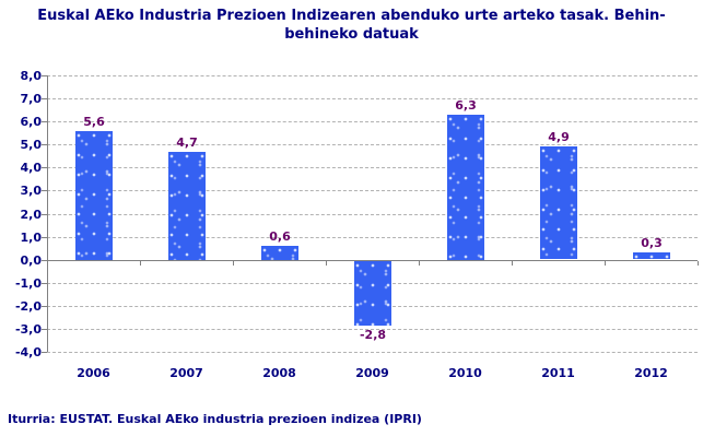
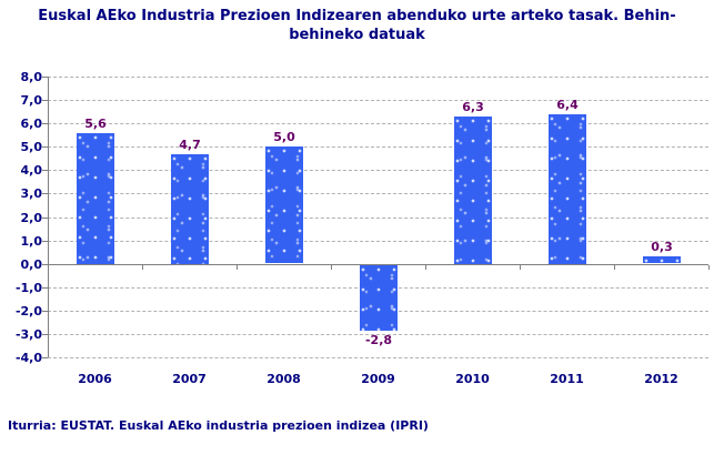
2008: 0,6 -> 5,0
2011: 4,9 -> 6,4
